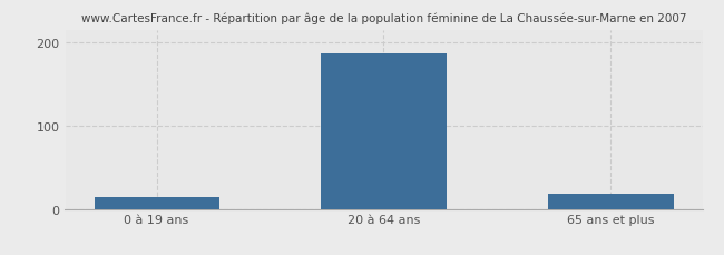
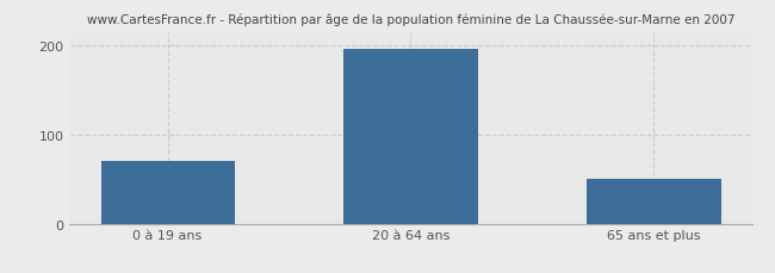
0 à 19 ans: 14 -> 70
20 à 64 ans: 186 -> 196
65 ans et plus: 18 -> 50
